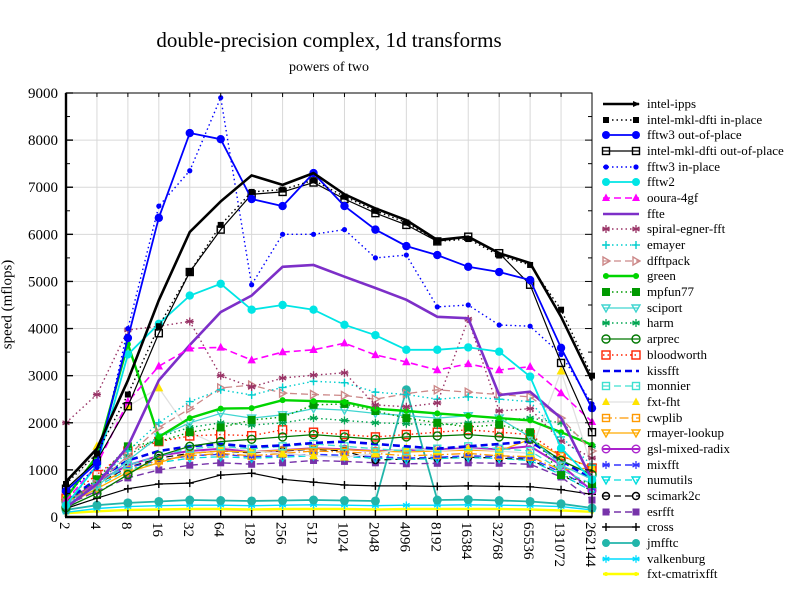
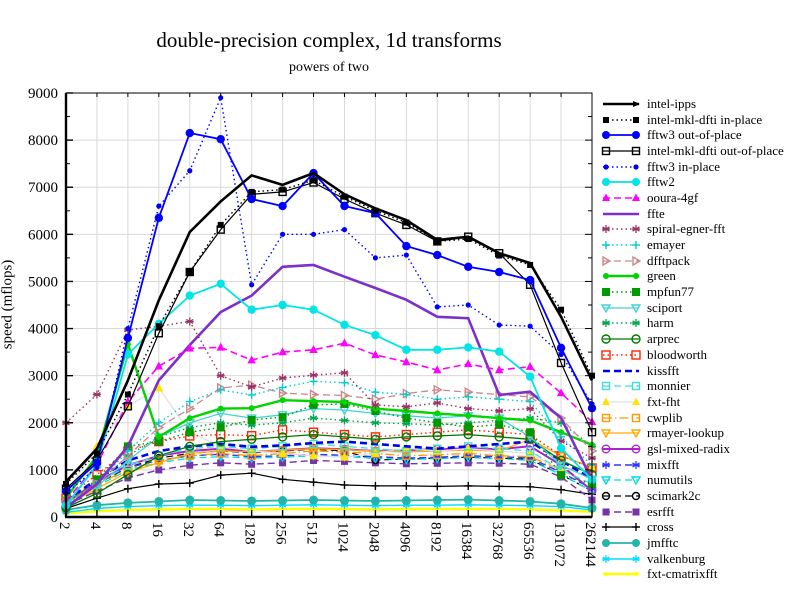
fftw3 out-of-place/2048: 6100 -> 6400
jmfftc/4096: 2700 -> 400
spiral-egner-fft/16384: 4200 -> 2300
fxt-fht/131072: 3100 -> 1000
